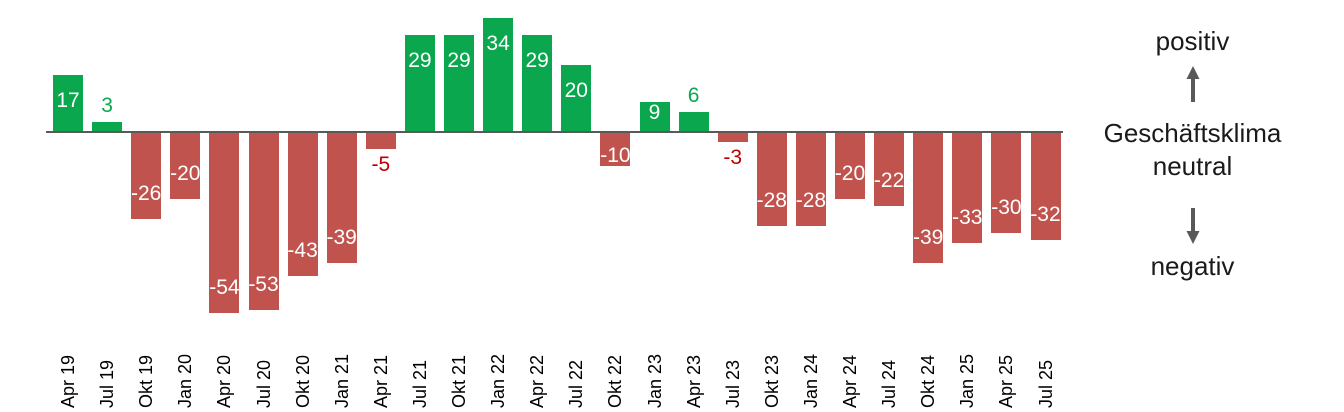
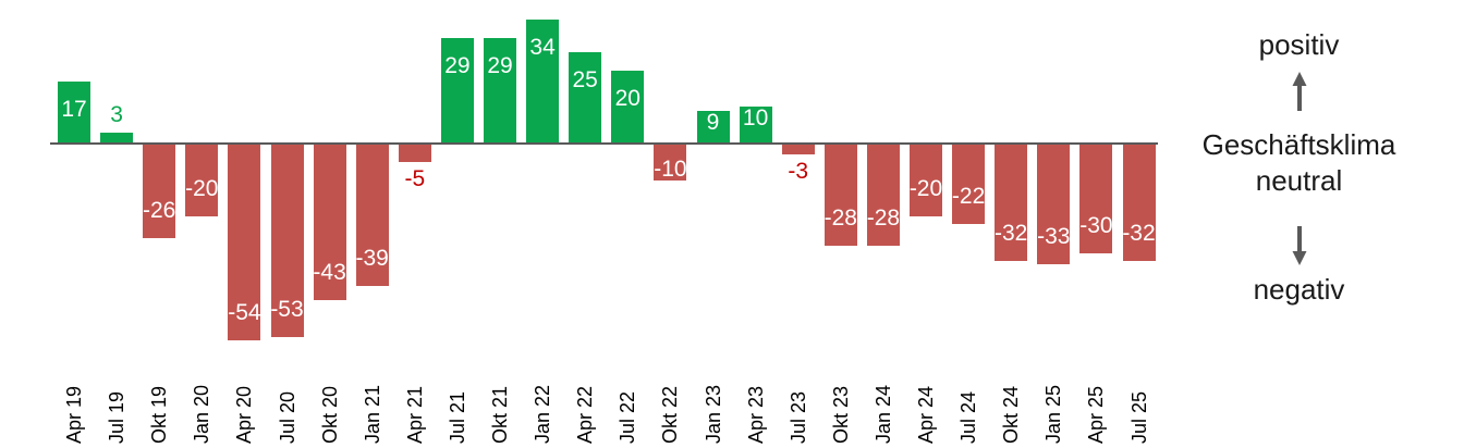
Apr 22: 29 -> 25
Apr 23: 6 -> 10
Okt 24: -39 -> -32
